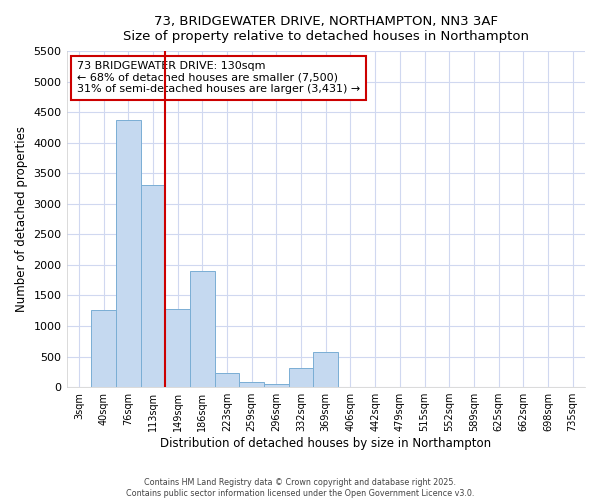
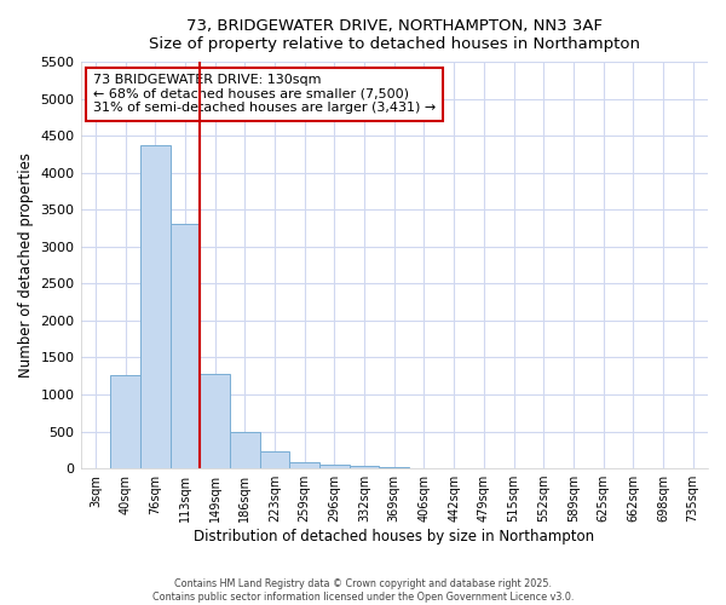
186sqm: 1900 -> 500
332sqm: 320 -> 30
369sqm: 580 -> 10
